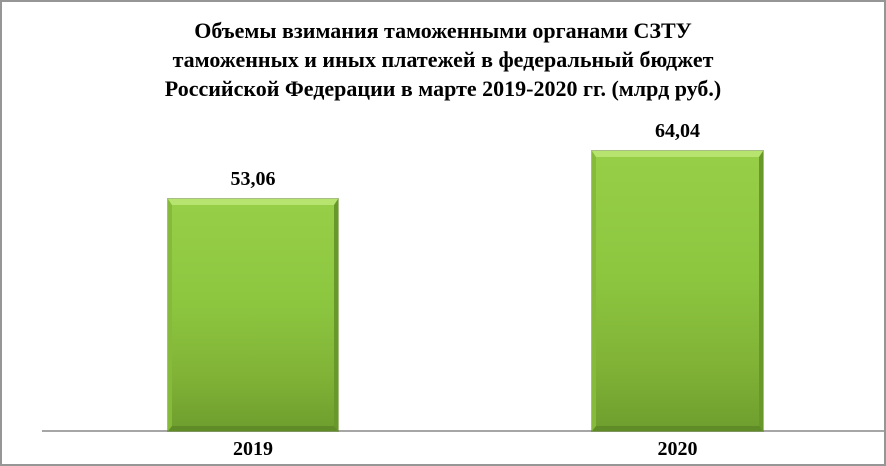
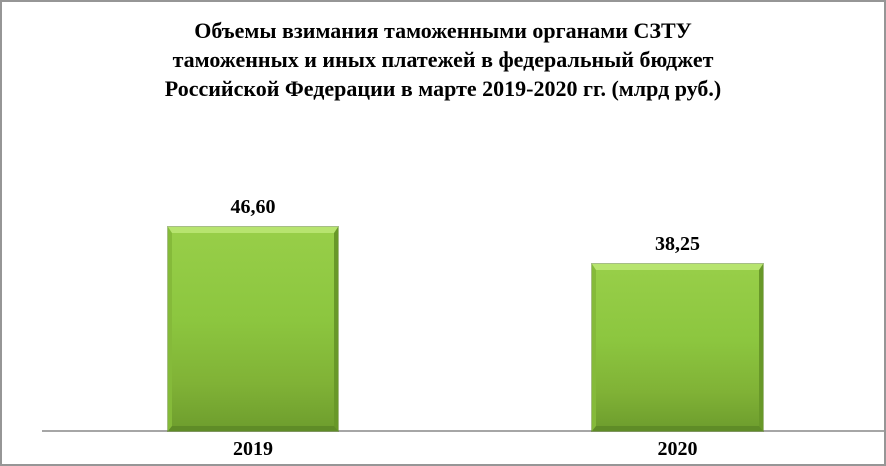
2019: 53,06 -> 46,60
2020: 64,04 -> 38,25
